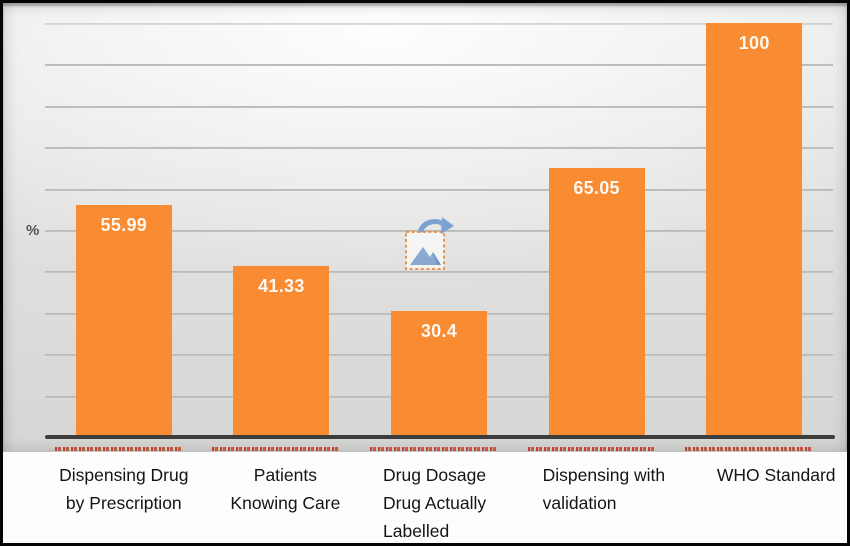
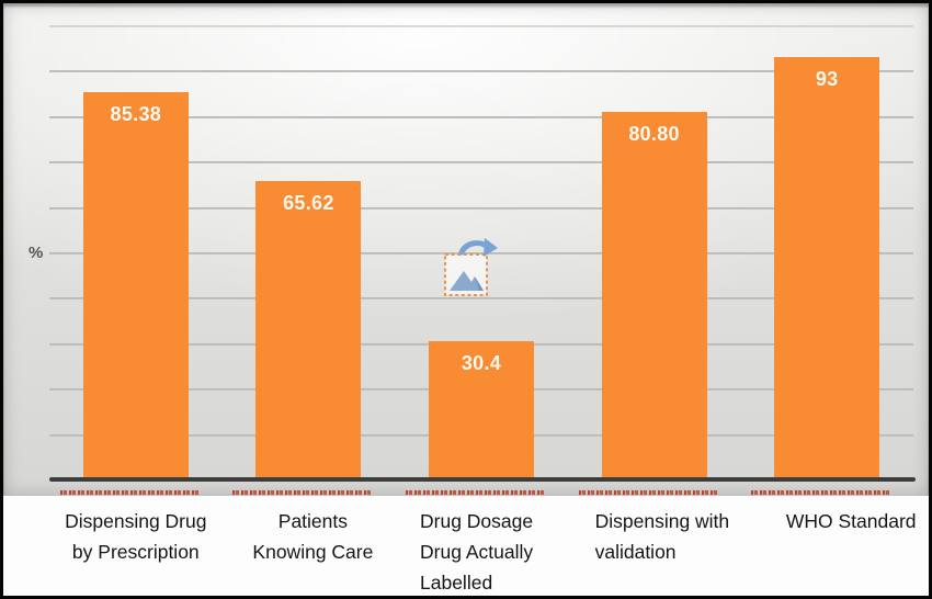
Dispensing Drug by Prescription: 55.99 -> 85.38
Patients Knowing Care: 41.33 -> 65.62
Dispensing with validation: 65.05 -> 80.80
WHO Standard: 100 -> 93
